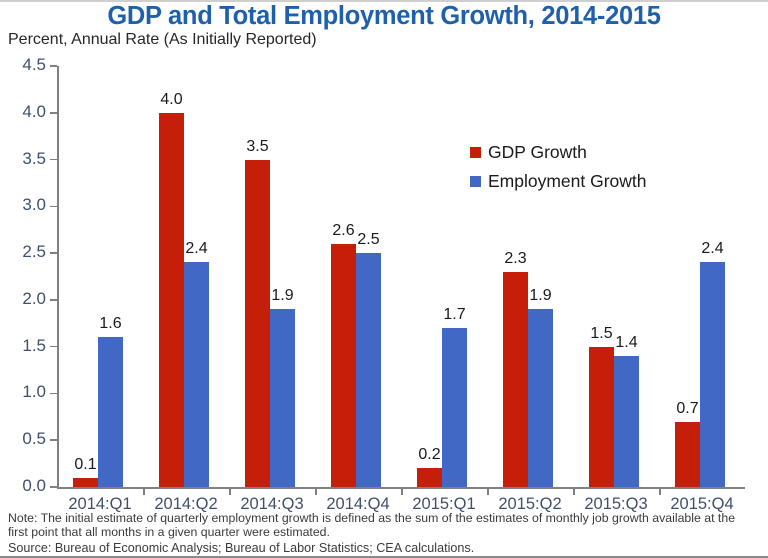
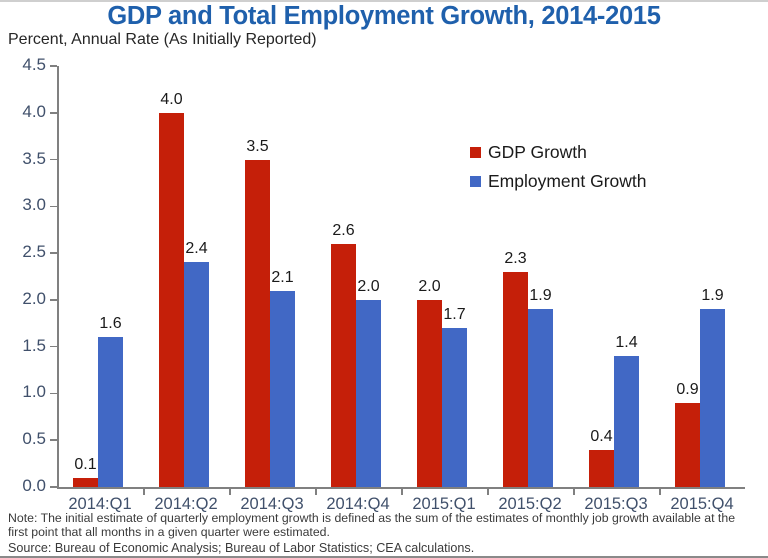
Employment Growth/2014:Q3: 1.9 -> 2.1
Employment Growth/2014:Q4: 2.5 -> 2.0
GDP Growth/2015:Q1: 0.2 -> 2.0
GDP Growth/2015:Q3: 1.5 -> 0.4
GDP Growth/2015:Q4: 0.7 -> 0.9
Employment Growth/2015:Q4: 2.4 -> 1.9
